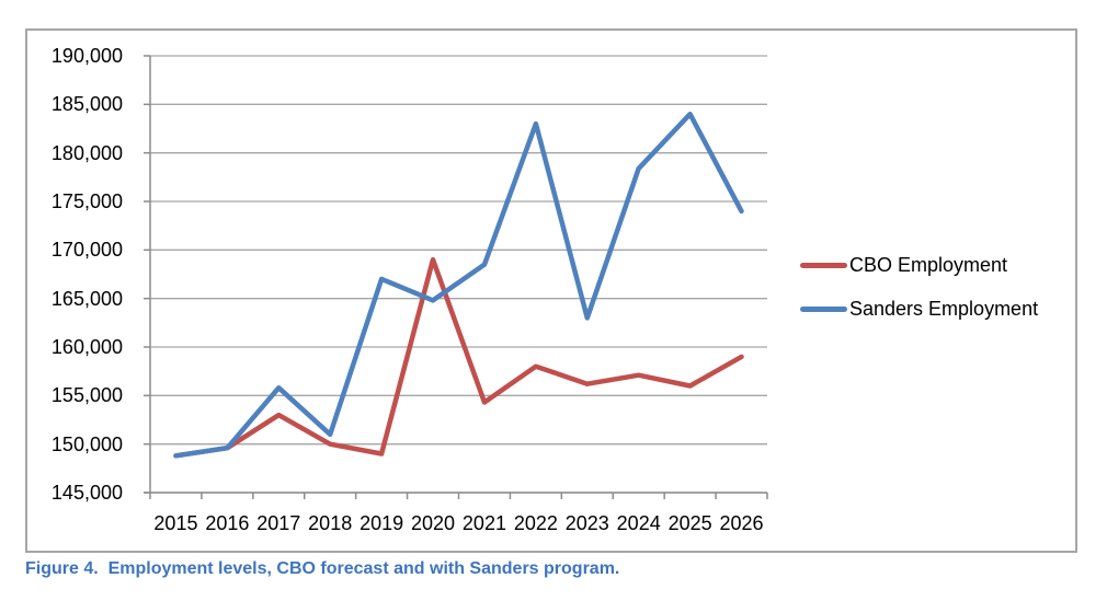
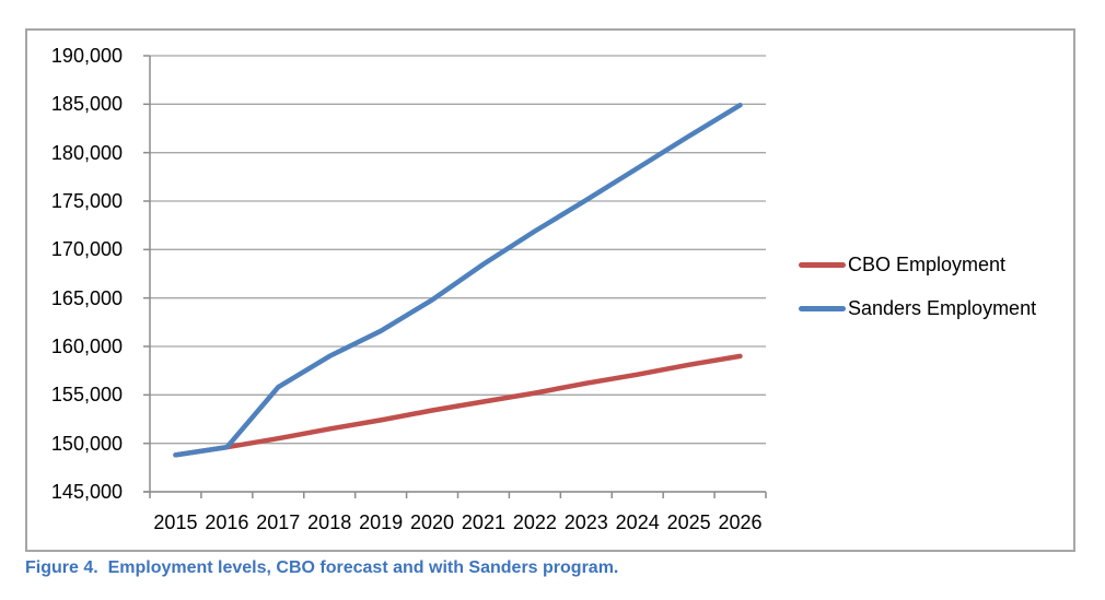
CBO Employment/2017: 153000 -> 150000
CBO Employment/2018: 150000 -> 152000
Sanders Employment/2018: 151000 -> 159000
CBO Employment/2019: 149000 -> 152000
Sanders Employment/2019: 167000 -> 162000
CBO Employment/2020: 169000 -> 153000
CBO Employment/2022: 158000 -> 155000
Sanders Employment/2022: 183000 -> 172000
Sanders Employment/2023: 163000 -> 175000
CBO Employment/2025: 156000 -> 158000
Sanders Employment/2025: 184000 -> 182000
Sanders Employment/2026: 174000 -> 185000
